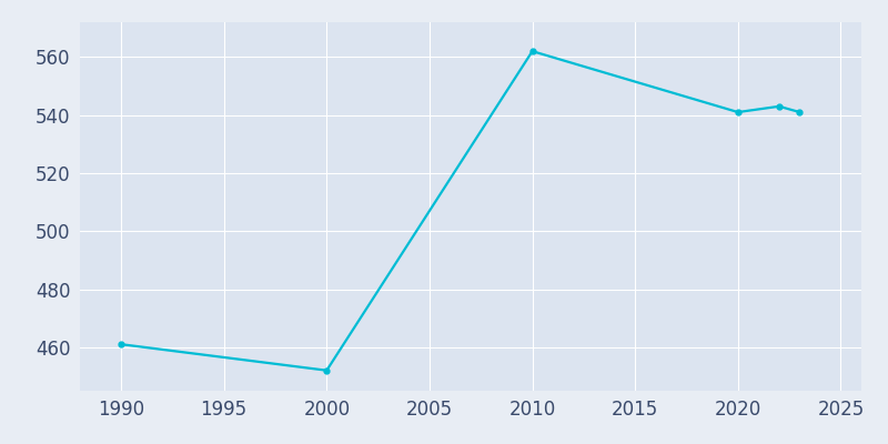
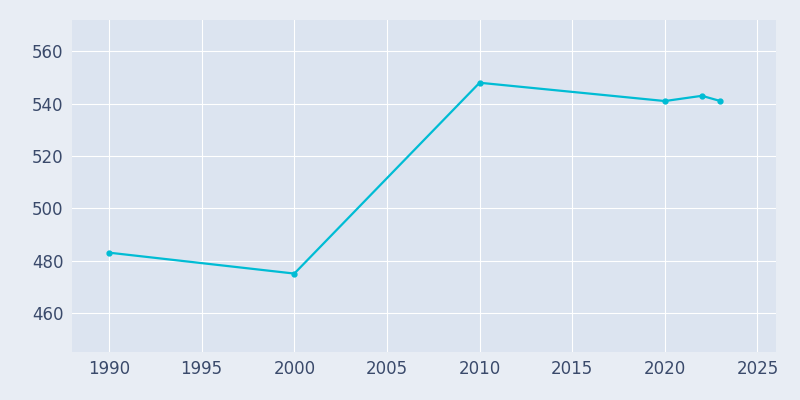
1990: 461 -> 483
2000: 452 -> 475
2010: 562 -> 548
